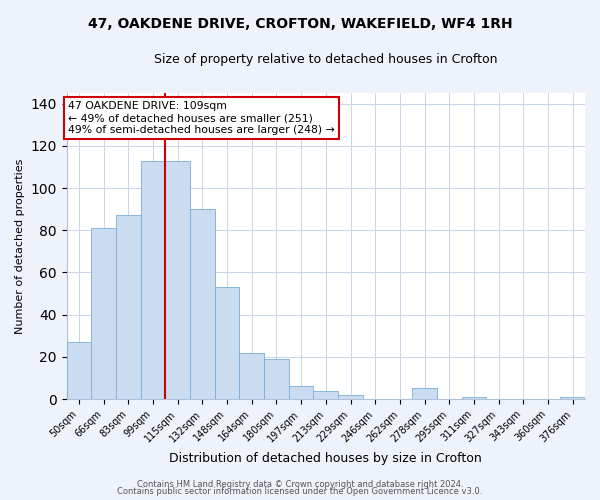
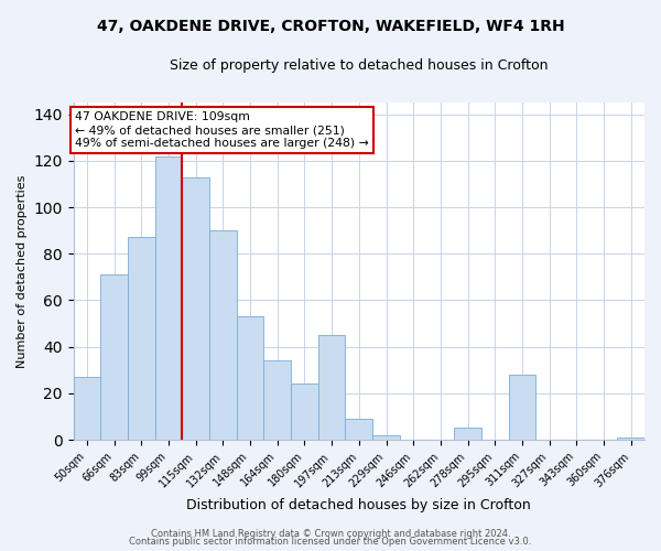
66sqm: 81 -> 71
99sqm: 113 -> 122
164sqm: 22 -> 34
180sqm: 19 -> 24
197sqm: 6 -> 45
213sqm: 4 -> 9
311sqm: 1 -> 28
